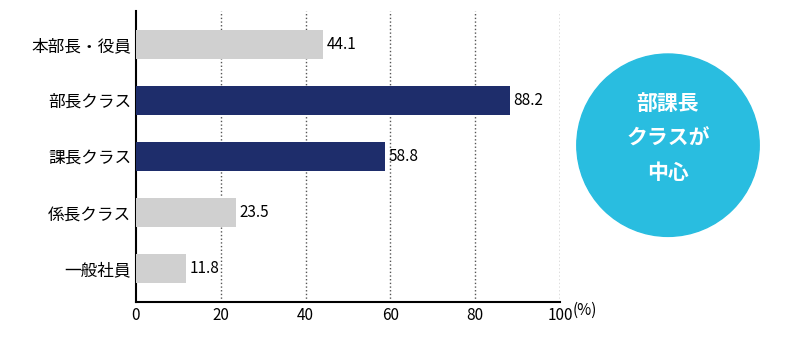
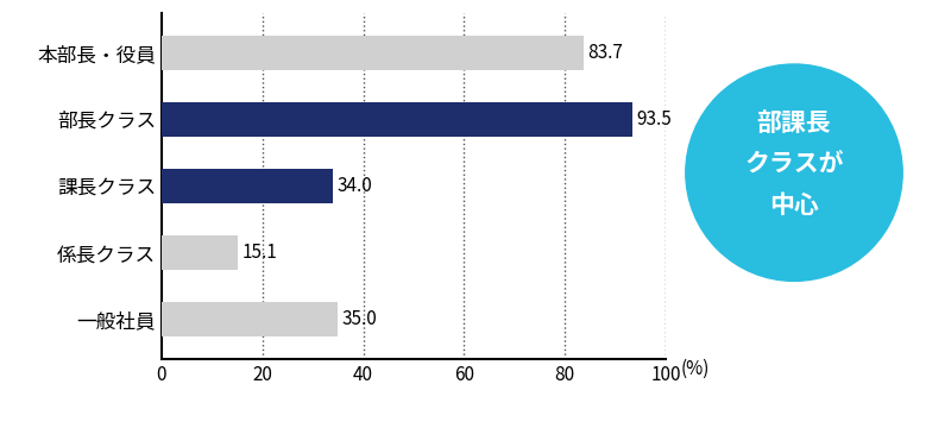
本部長・役員: 44.1 -> 83.7
部長クラス: 88.2 -> 93.5
課長クラス: 58.8 -> 34.0
係長クラス: 23.5 -> 15.1
一般社員: 11.8 -> 35.0
